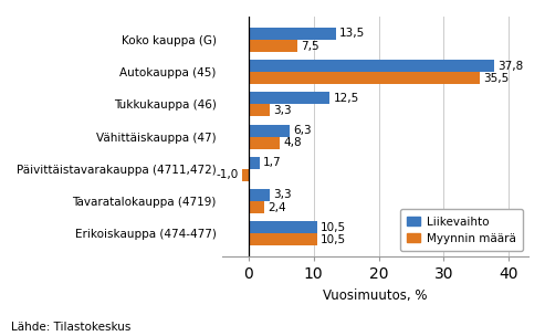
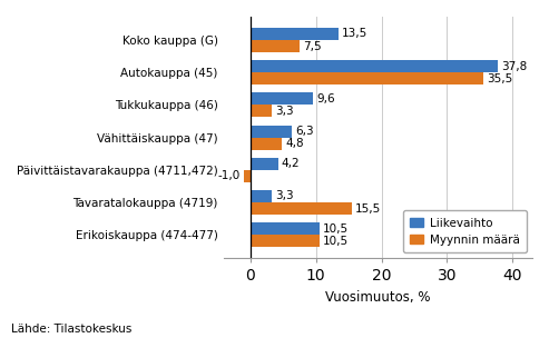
Liikevaihto/Tukkukauppa (46): 12,5 -> 9,6
Liikevaihto/Päivittäistavarakauppa (4711,472): 1,7 -> 4,2
Myynnin määrä/Tavaratalokauppa (4719): 2,4 -> 15,5
